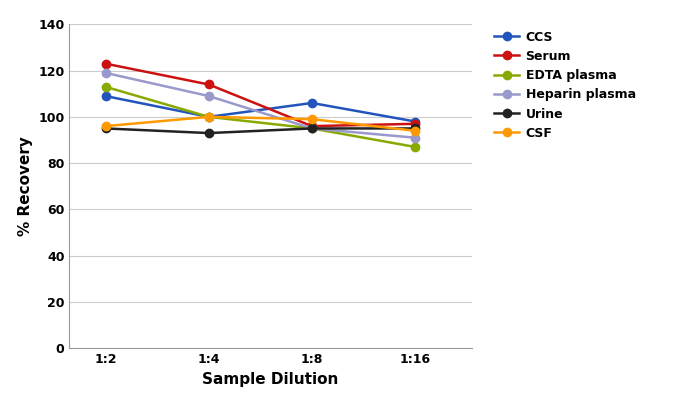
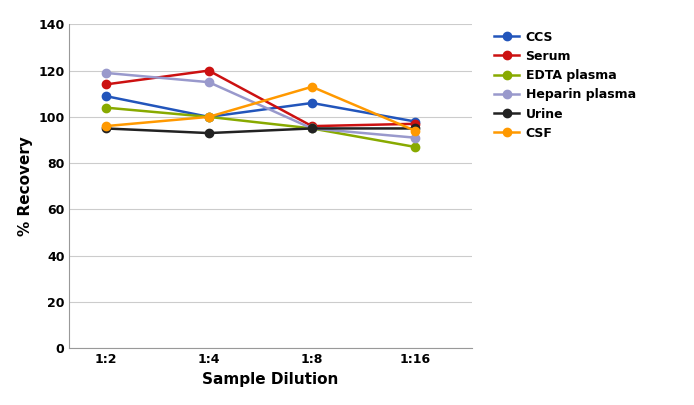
Serum/1:2: 123 -> 114
EDTA plasma/1:2: 113 -> 104
Serum/1:4: 114 -> 120
Heparin plasma/1:4: 109 -> 115
CSF/1:8: 99 -> 113
